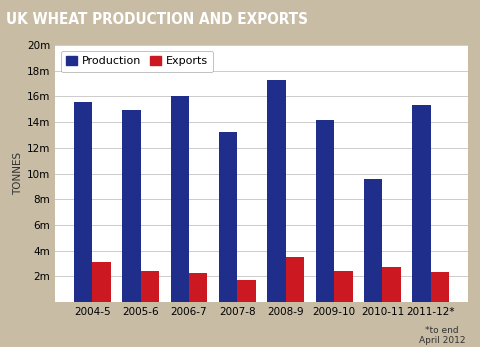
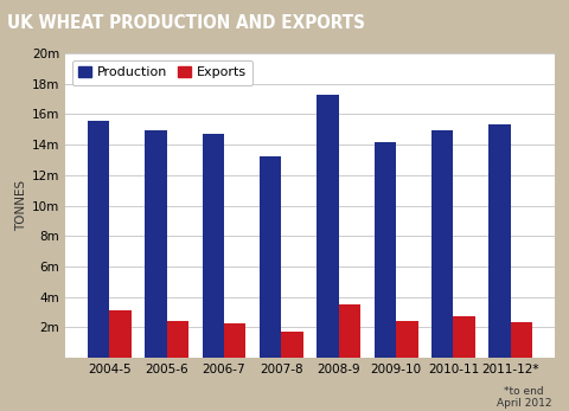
Production/2006-7: 16.0m -> 14.8m
Production/2010-11: 9.6m -> 14.9m
